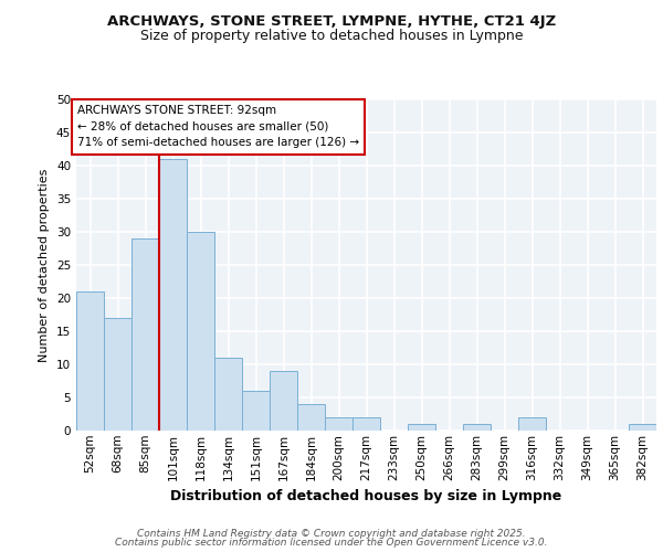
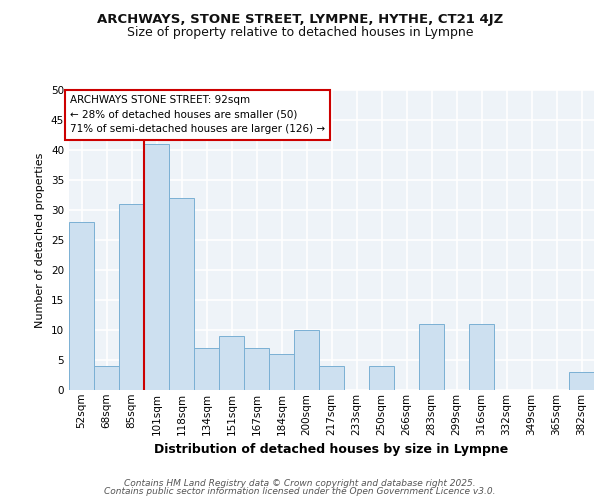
52sqm: 21 -> 28
68sqm: 17 -> 4
85sqm: 29 -> 31
118sqm: 30 -> 32
134sqm: 11 -> 7
151sqm: 6 -> 9
167sqm: 9 -> 7
184sqm: 4 -> 6
200sqm: 2 -> 10
217sqm: 2 -> 4
250sqm: 1 -> 4
283sqm: 1 -> 11
316sqm: 2 -> 11
382sqm: 1 -> 3
